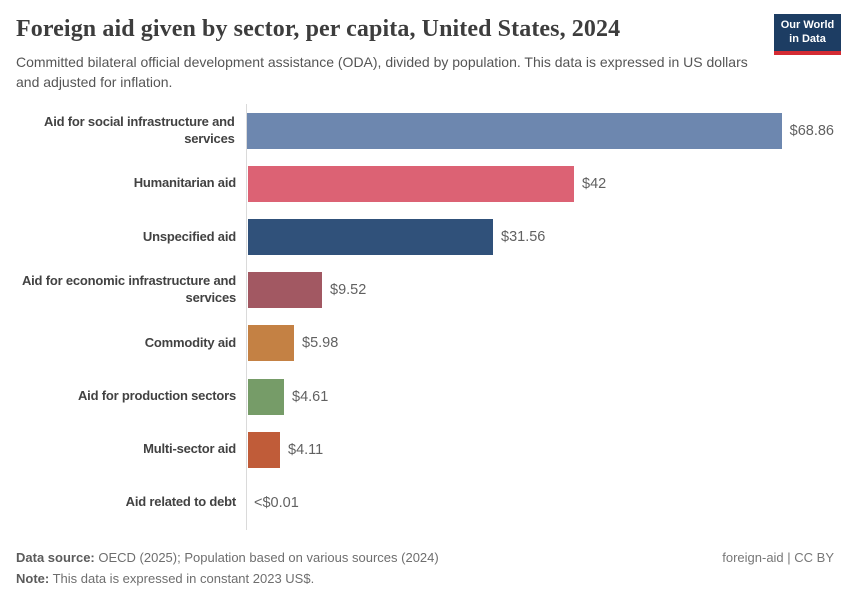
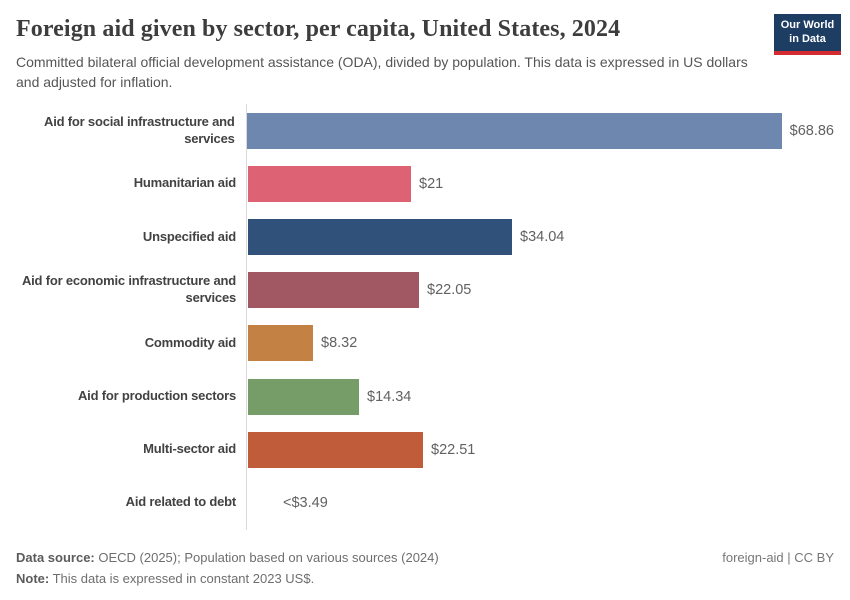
Humanitarian aid: $42 -> $21
Unspecified aid: $31.56 -> $34.04
Aid for economic infrastructure and services: $9.52 -> $22.05
Commodity aid: $5.98 -> $8.32
Aid for production sectors: $4.61 -> $14.34
Multi-sector aid: $4.11 -> $22.51
Aid related to debt: 0.01 -> 3.49
